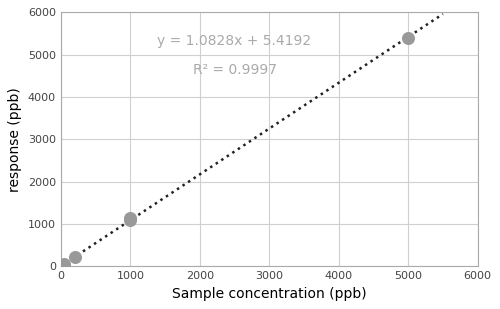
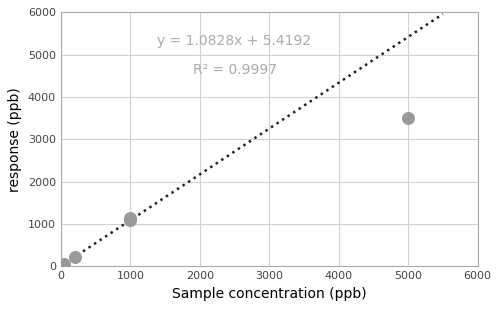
5000: 5380 -> 3500
